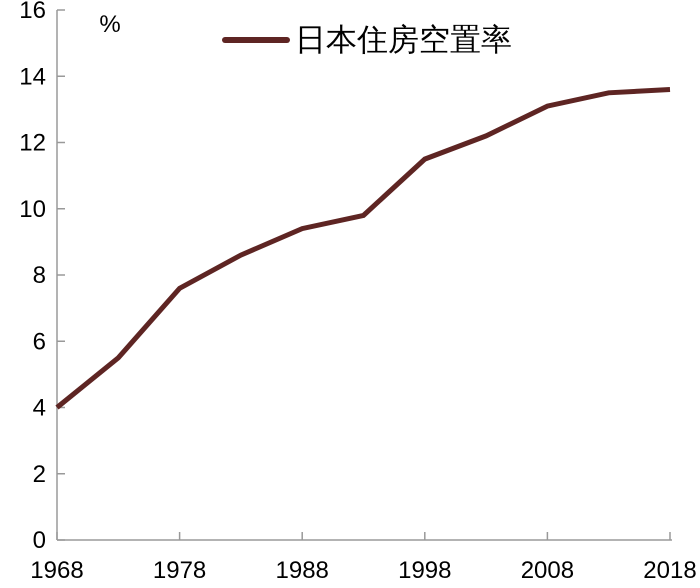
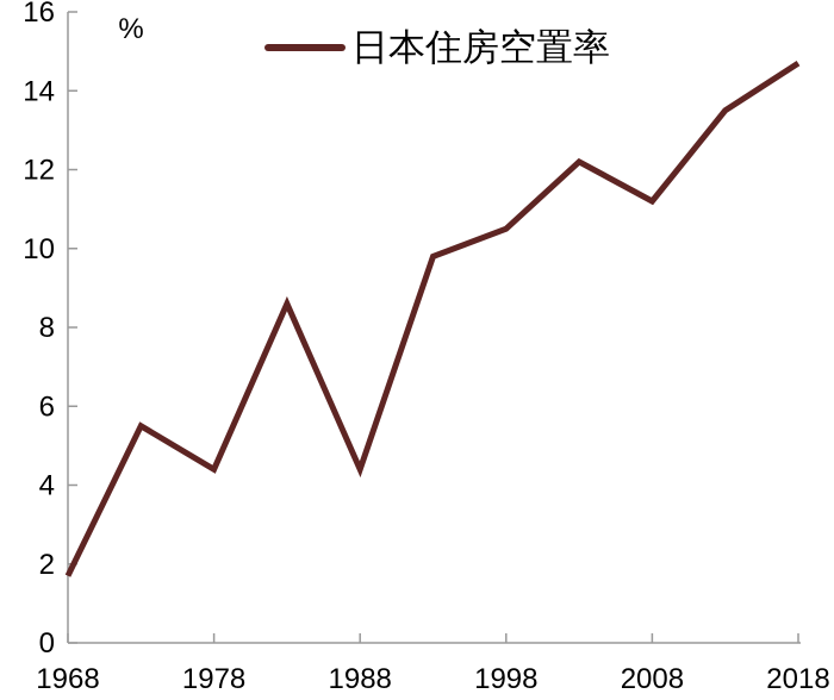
1968: 4.0 -> 1.7
1978: 7.6 -> 4.4
1988: 9.4 -> 4.4
1998: 11.5 -> 10.5
2008: 13.1 -> 11.2
2018: 13.6 -> 14.7
